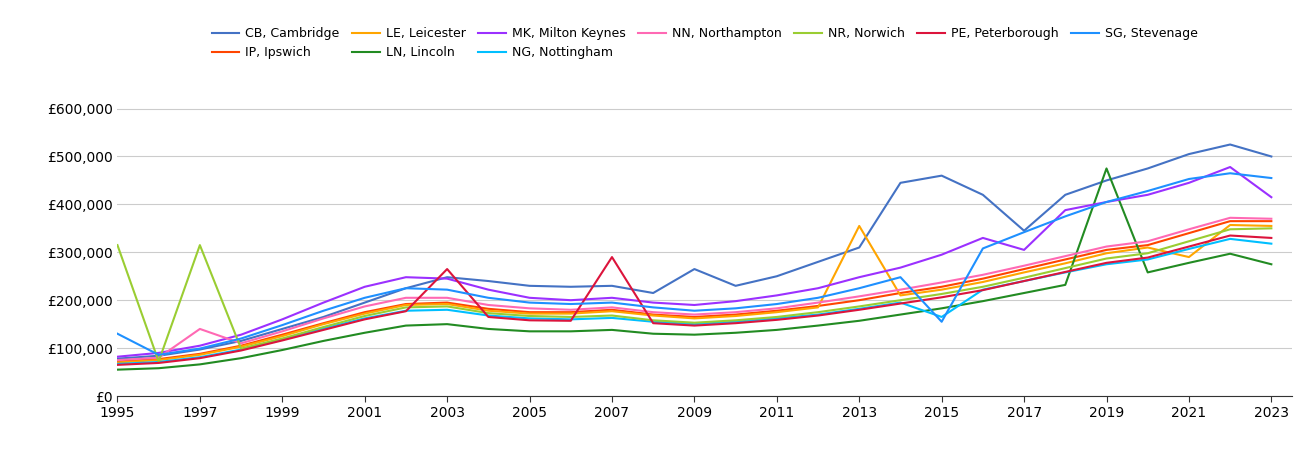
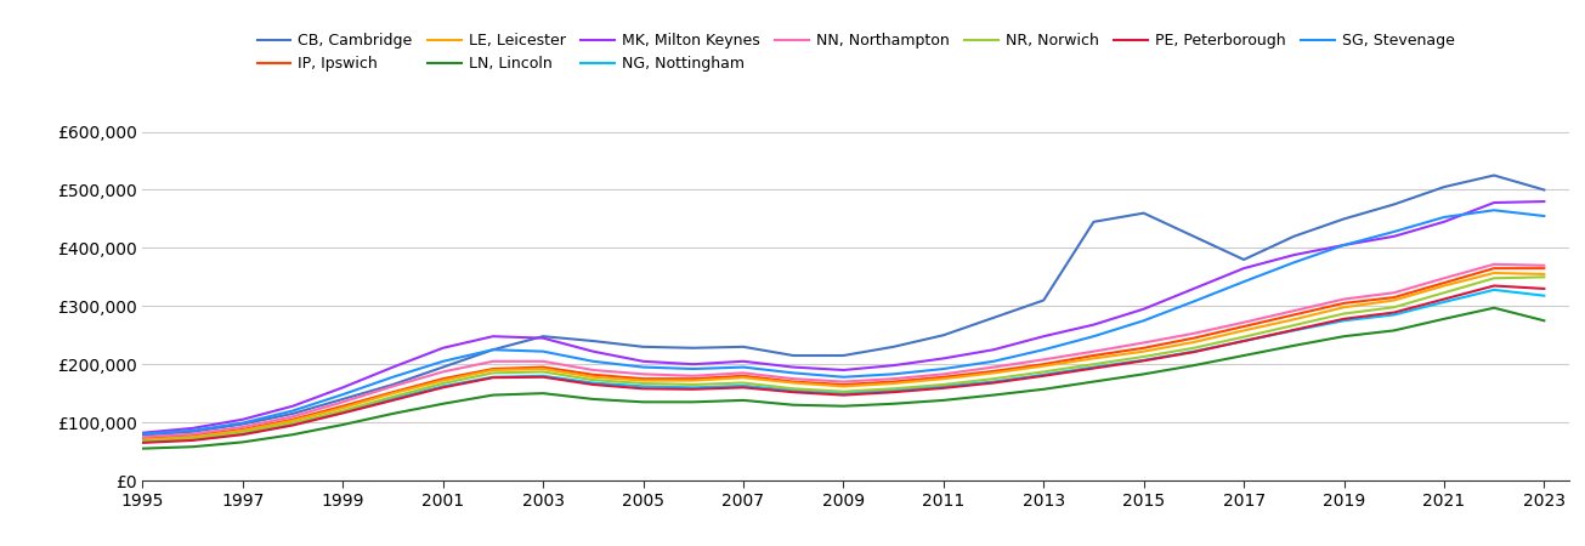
NR, Norwich/1995: £315,000 -> £68,000
SG, Stevenage/1995: £130,000 -> £80,000
NN, Northampton/1997: £140,000 -> £92,000
NR, Norwich/1997: £315,000 -> £83,000
PE, Peterborough/2003: £265,000 -> £178,000
PE, Peterborough/2007: £290,000 -> £160,000
CB, Cambridge/2009: £265,000 -> £215,000
LE, Leicester/2013: £355,000 -> £197,000
NG, Nottingham/2015: £165,000 -> £207,000
SG, Stevenage/2015: £155,000 -> £275,000
CB, Cambridge/2017: £345,000 -> £380,000
MK, Milton Keynes/2017: £305,000 -> £365,000
LN, Lincoln/2019: £475,000 -> £248,000
LE, Leicester/2021: £290,000 -> £335,000
MK, Milton Keynes/2023: £415,000 -> £480,000
